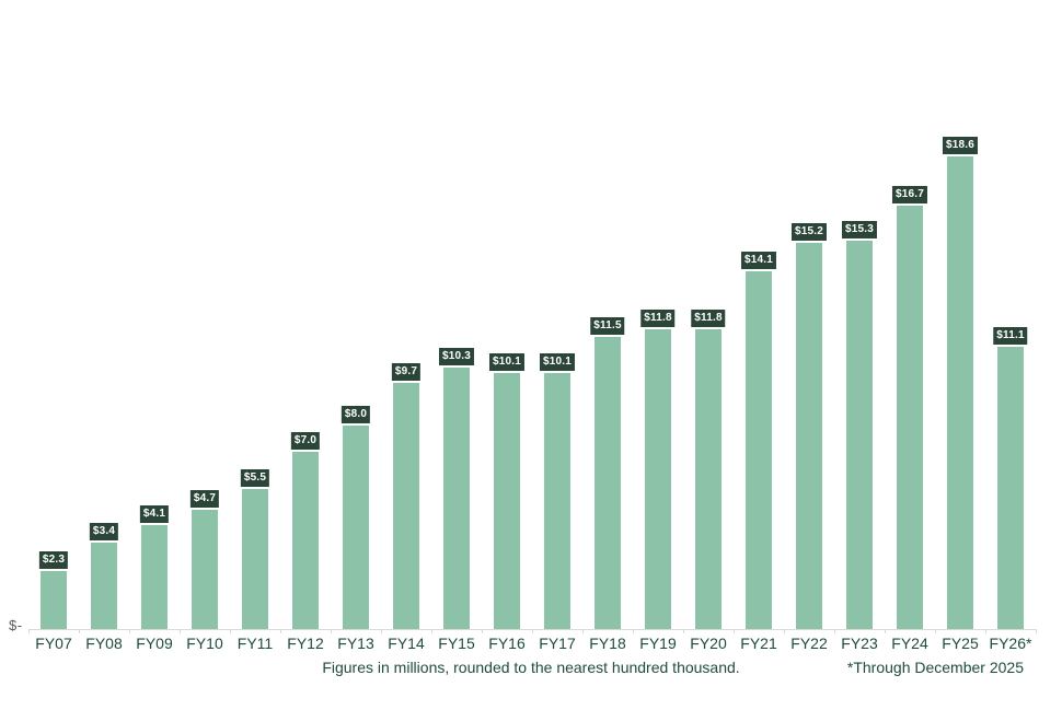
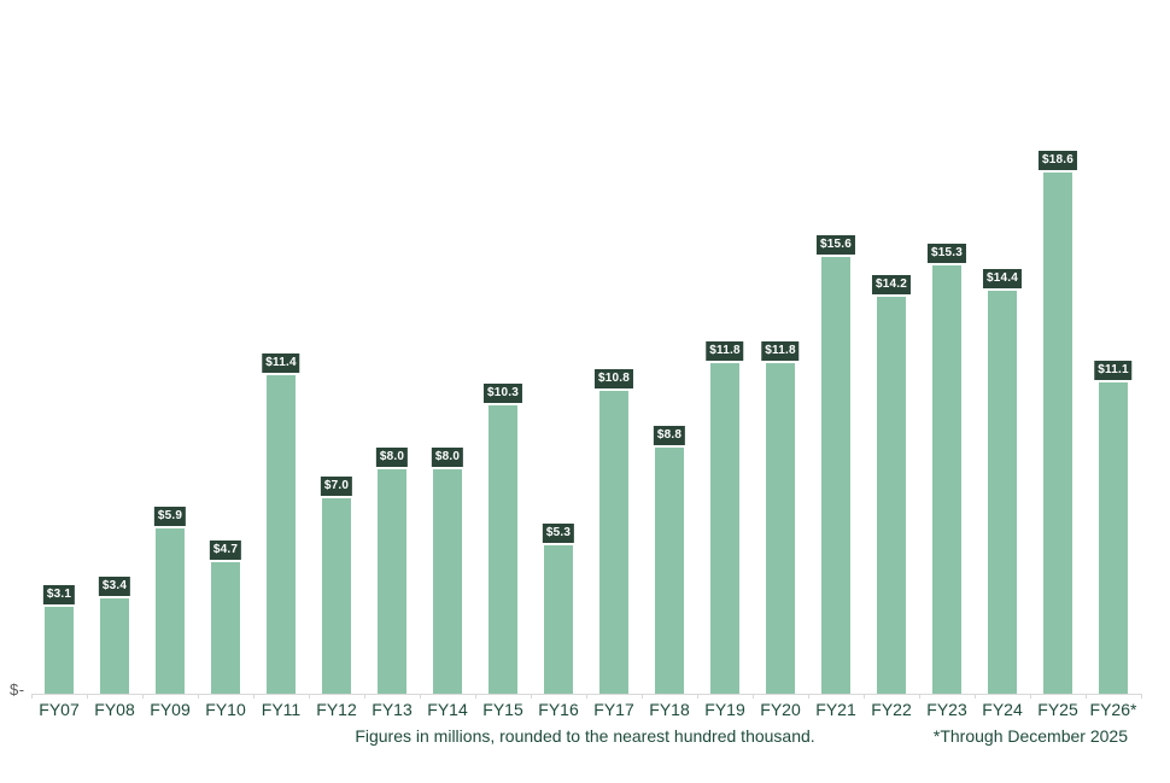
FY07: $2.3 -> $3.1
FY09: $4.1 -> $5.9
FY11: $5.5 -> $11.4
FY14: $9.7 -> $8.0
FY16: $10.1 -> $5.3
FY17: $10.1 -> $10.8
FY18: $11.5 -> $8.8
FY21: $14.1 -> $15.6
FY22: $15.2 -> $14.2
FY24: $16.7 -> $14.4
